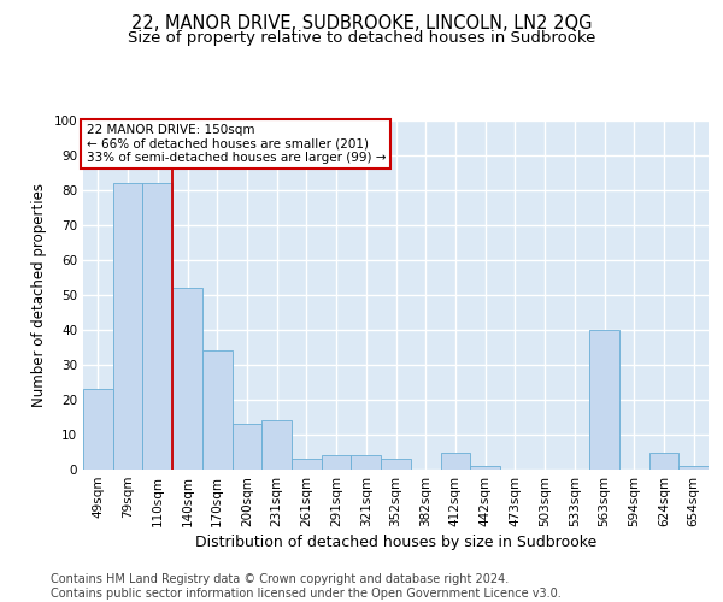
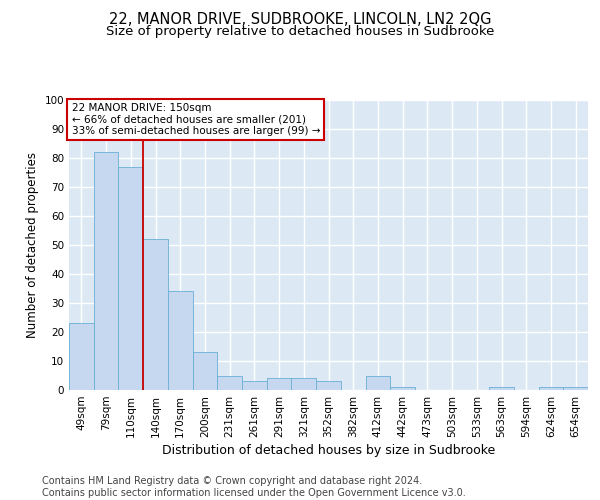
110sqm: 82 -> 77
231sqm: 14 -> 5
563sqm: 40 -> 1
624sqm: 5 -> 1
